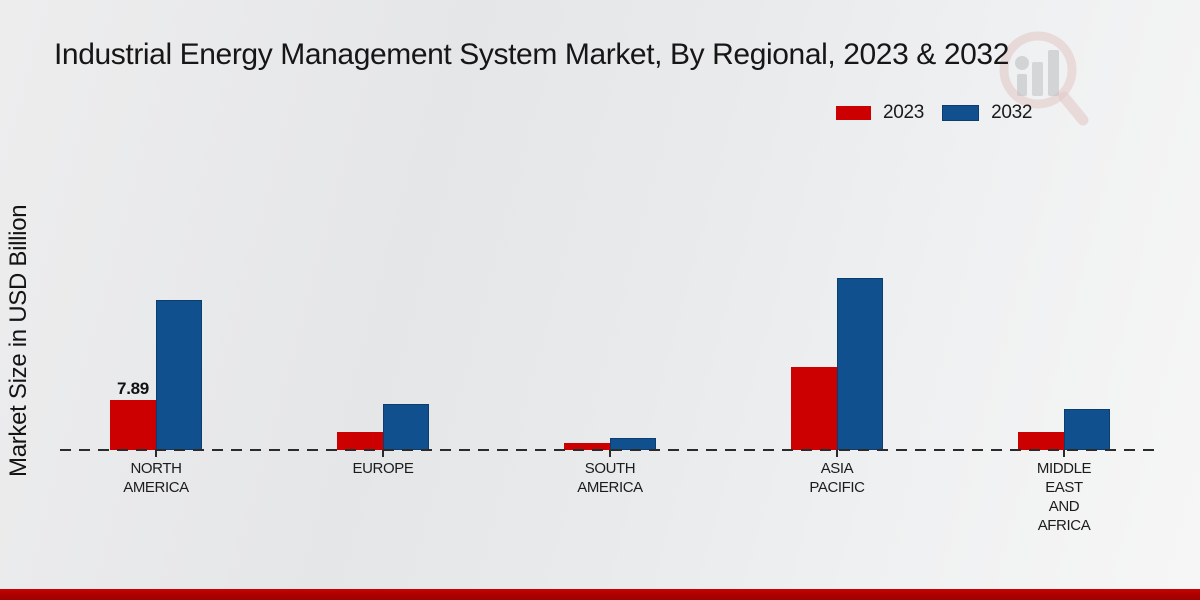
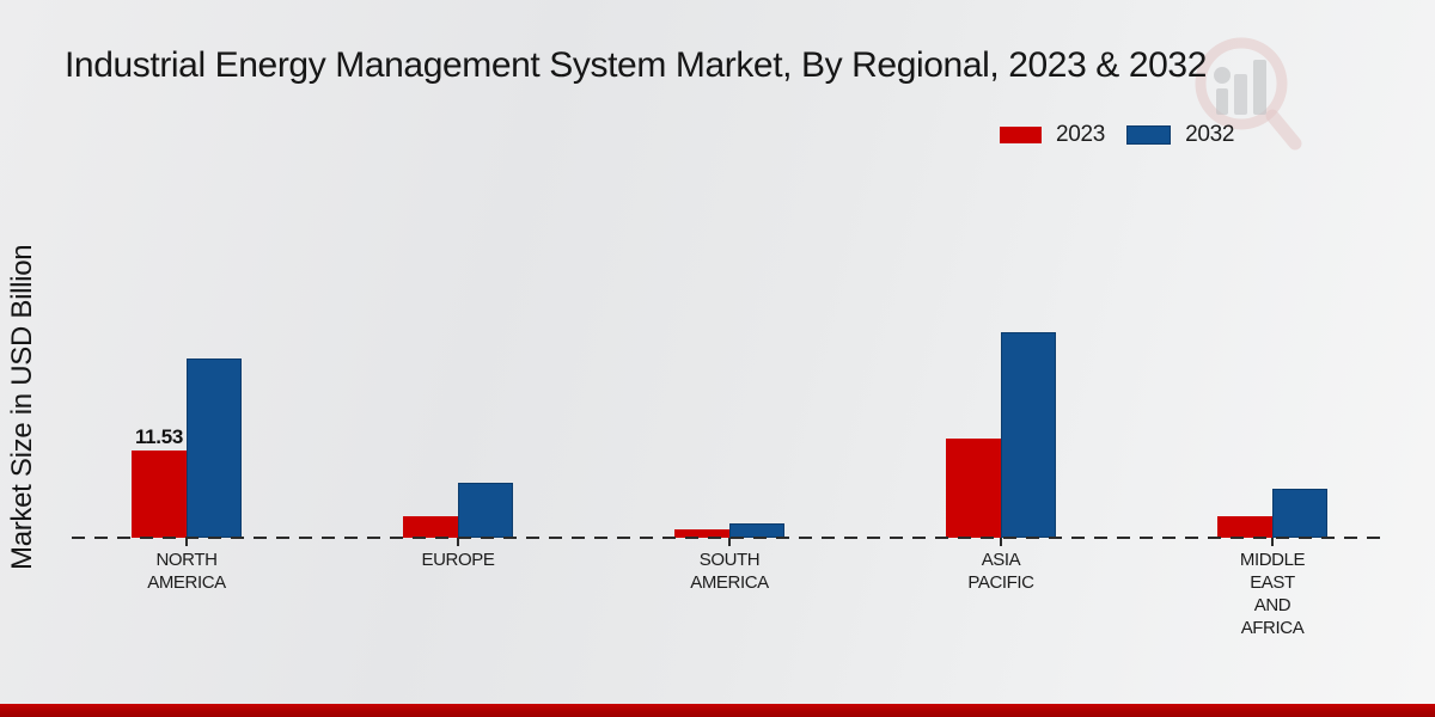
2023/NORTH AMERICA: 7.89 -> 11.53
